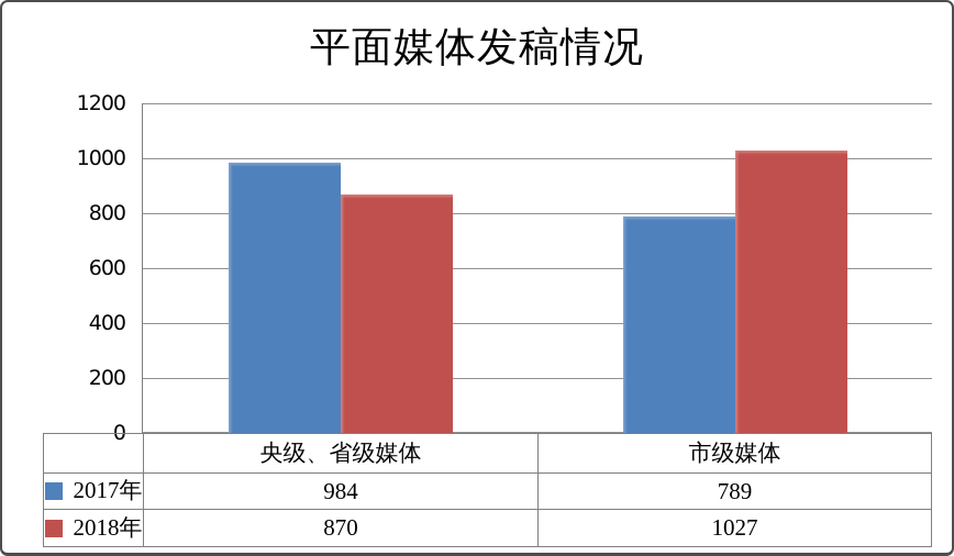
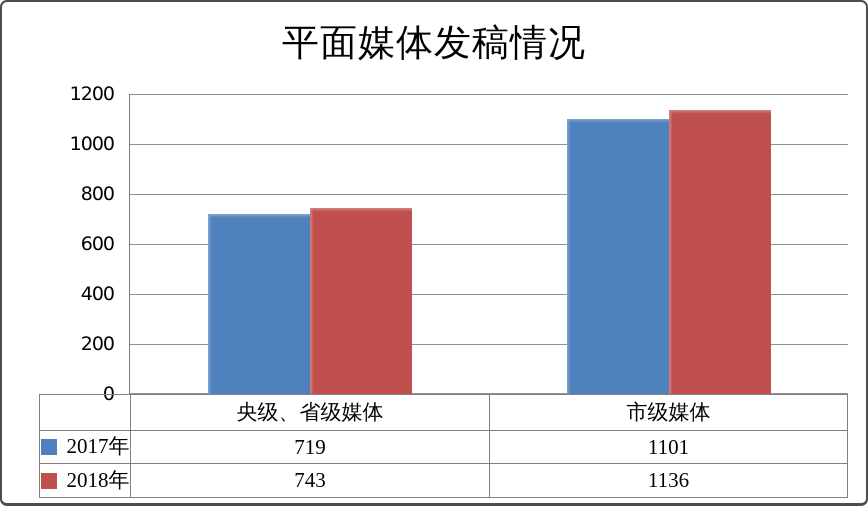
2017年/央级、省级媒体: 984 -> 719
2018年/央级、省级媒体: 870 -> 743
2017年/市级媒体: 789 -> 1101
2018年/市级媒体: 1027 -> 1136
